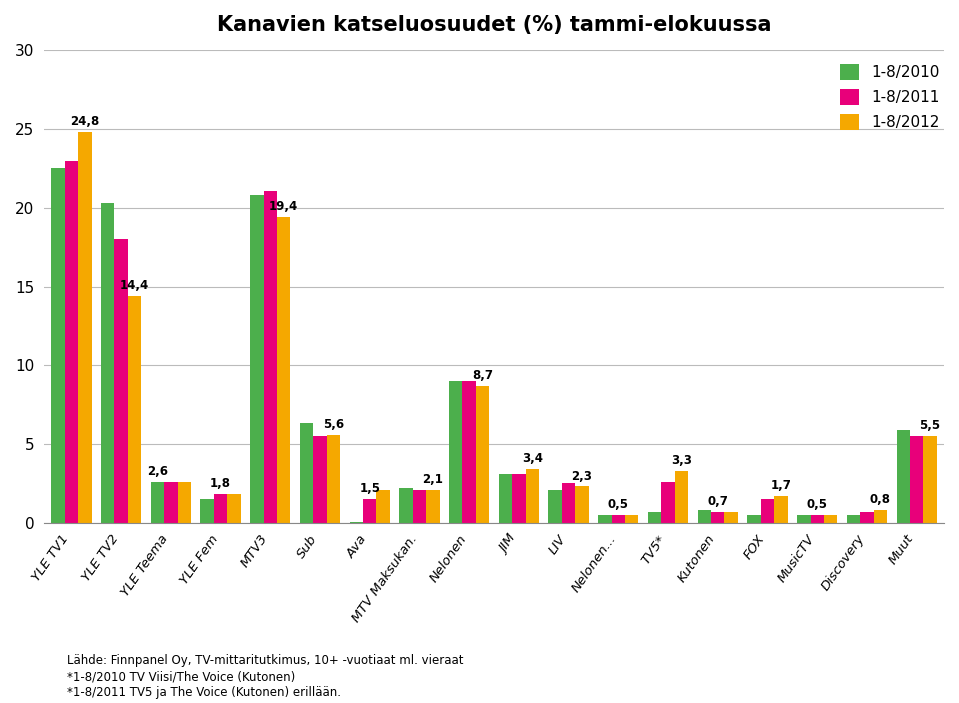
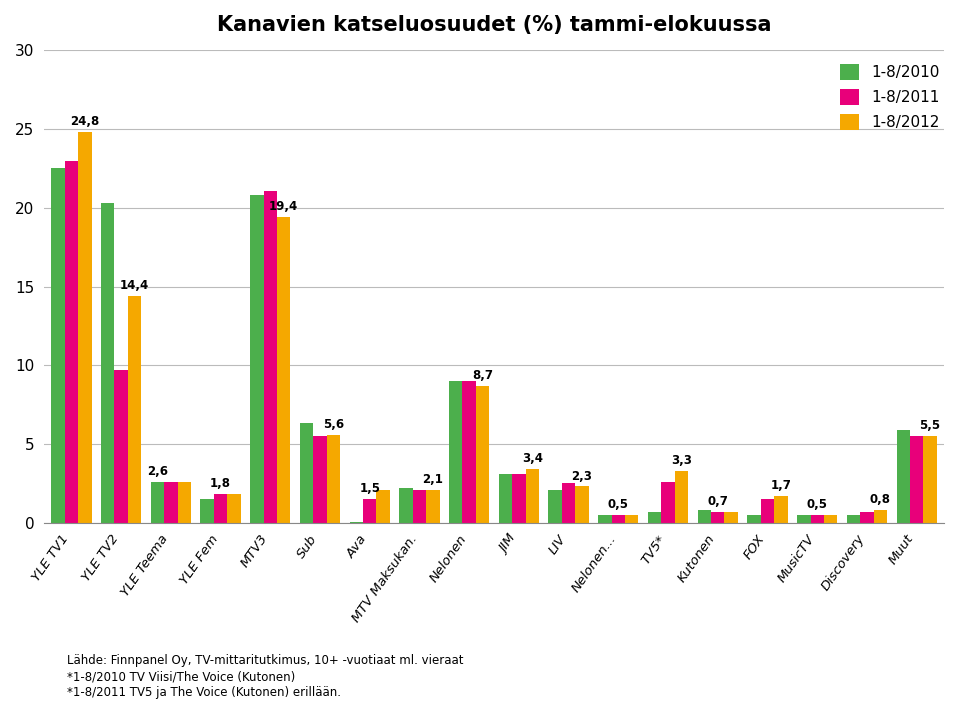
1-8/2011/YLE TV2: 18.0 -> 9.7
